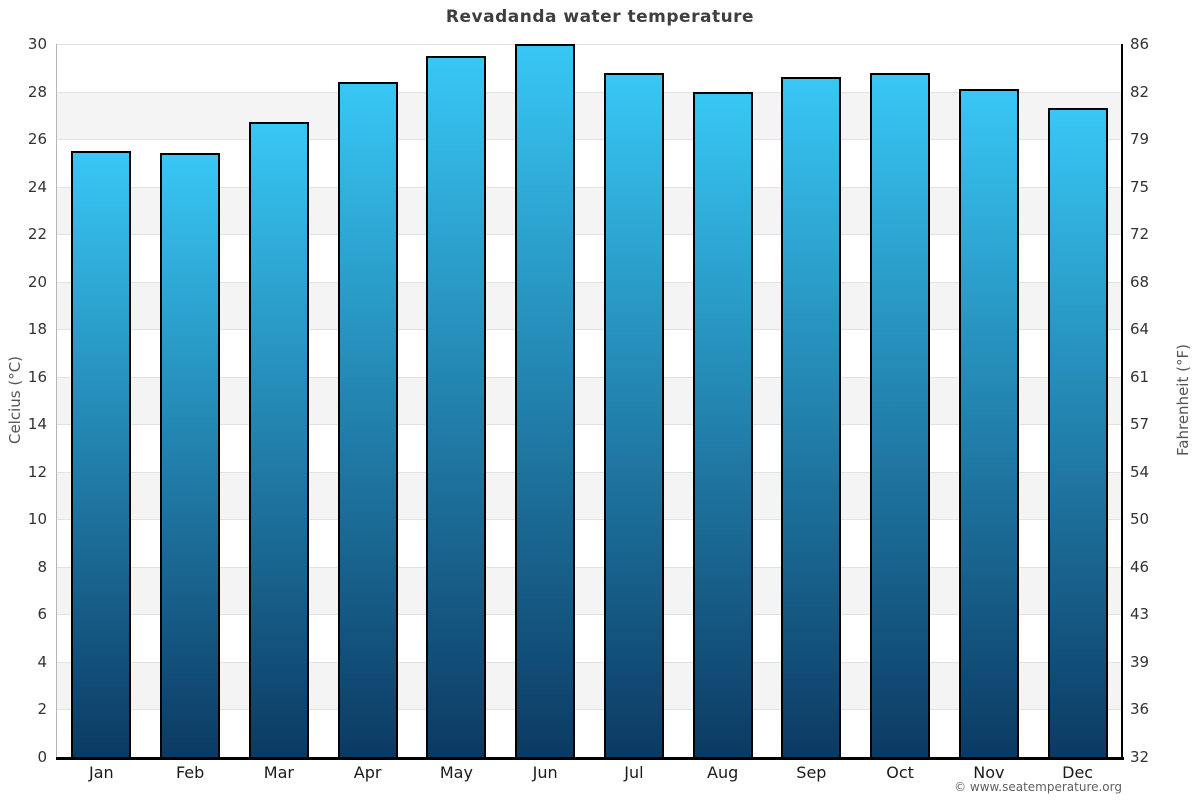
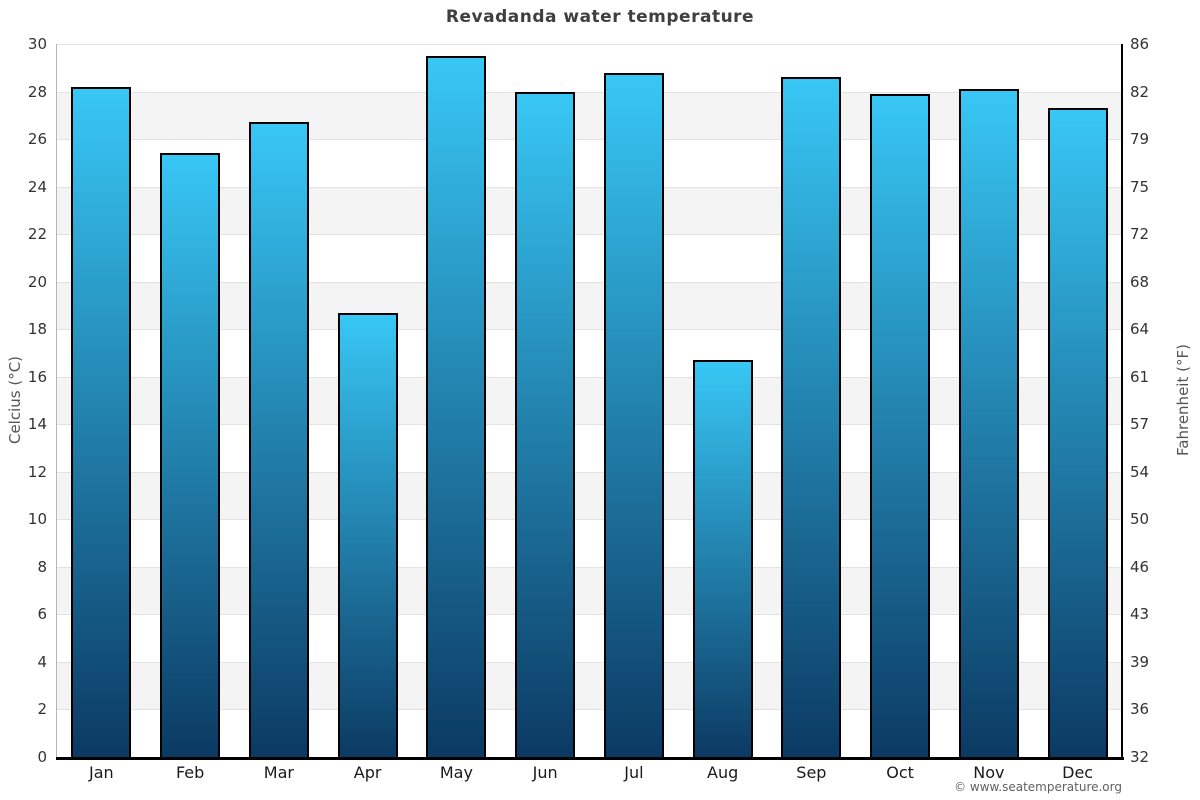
Jan: 25.5 -> 28.2
Apr: 28.4 -> 18.7
Jun: 30.0 -> 28.0
Aug: 28.0 -> 16.7
Oct: 28.8 -> 27.9
